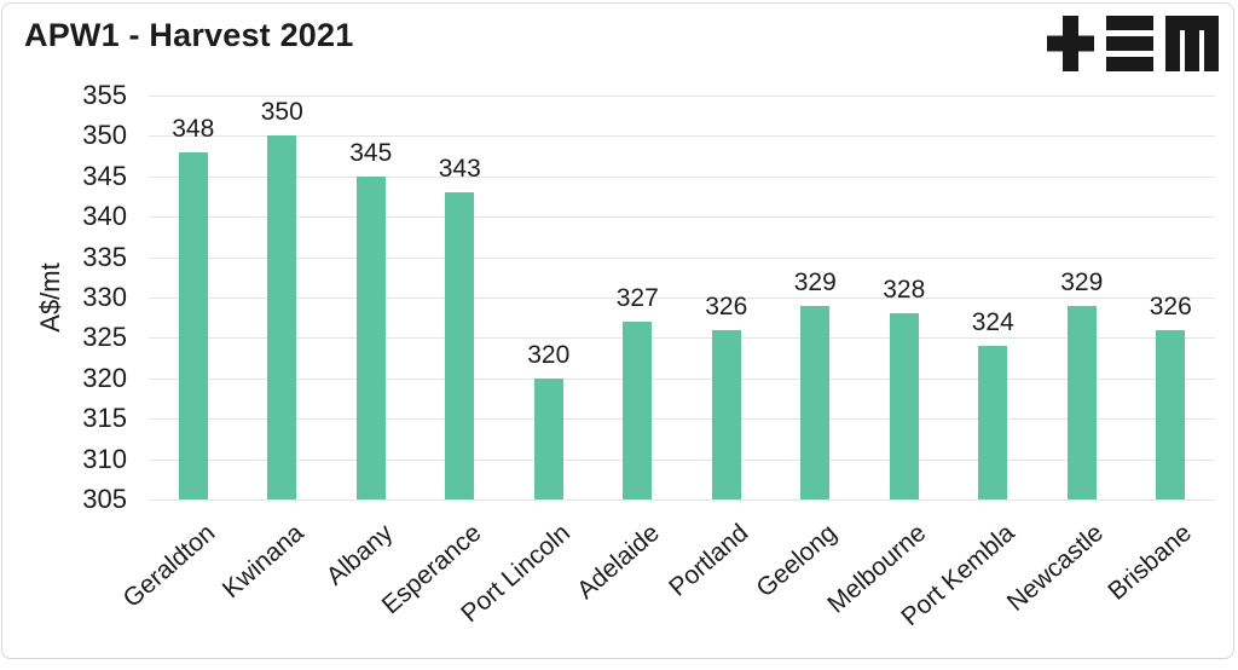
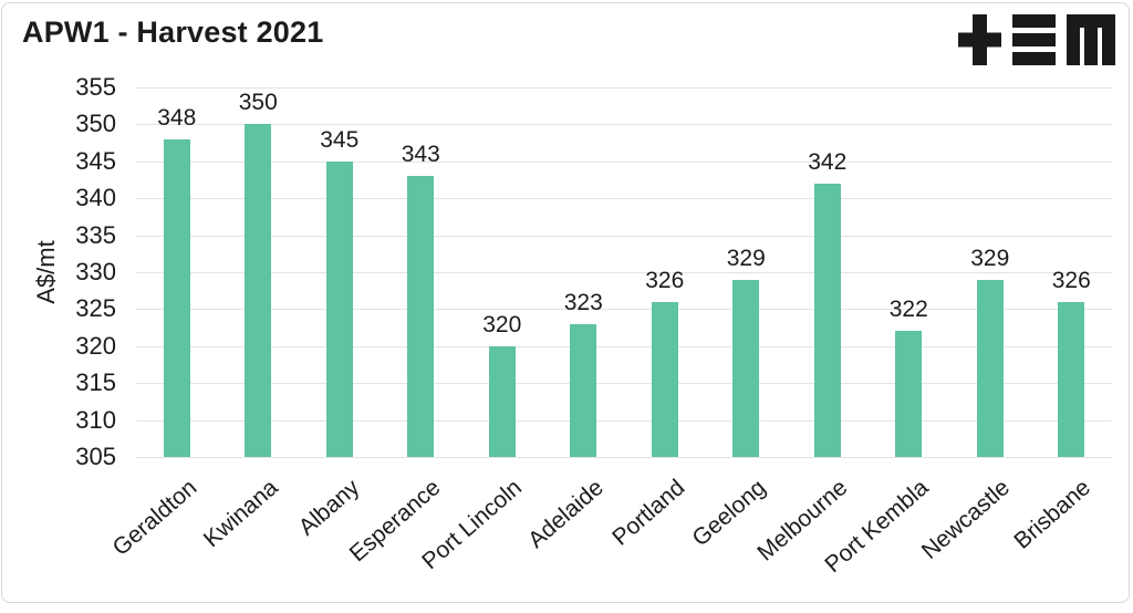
Adelaide: 327 -> 323
Melbourne: 328 -> 342
Port Kembla: 324 -> 322
